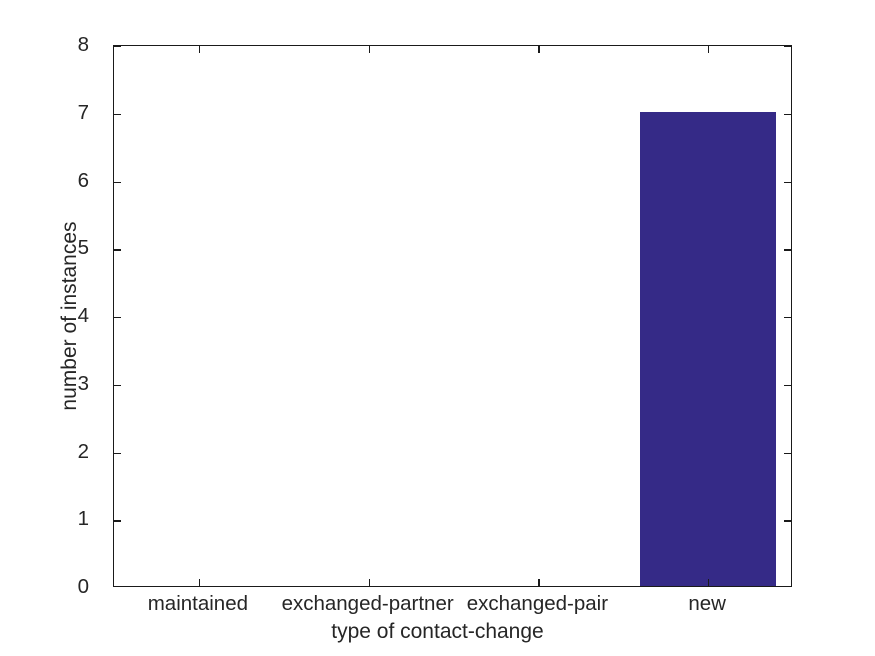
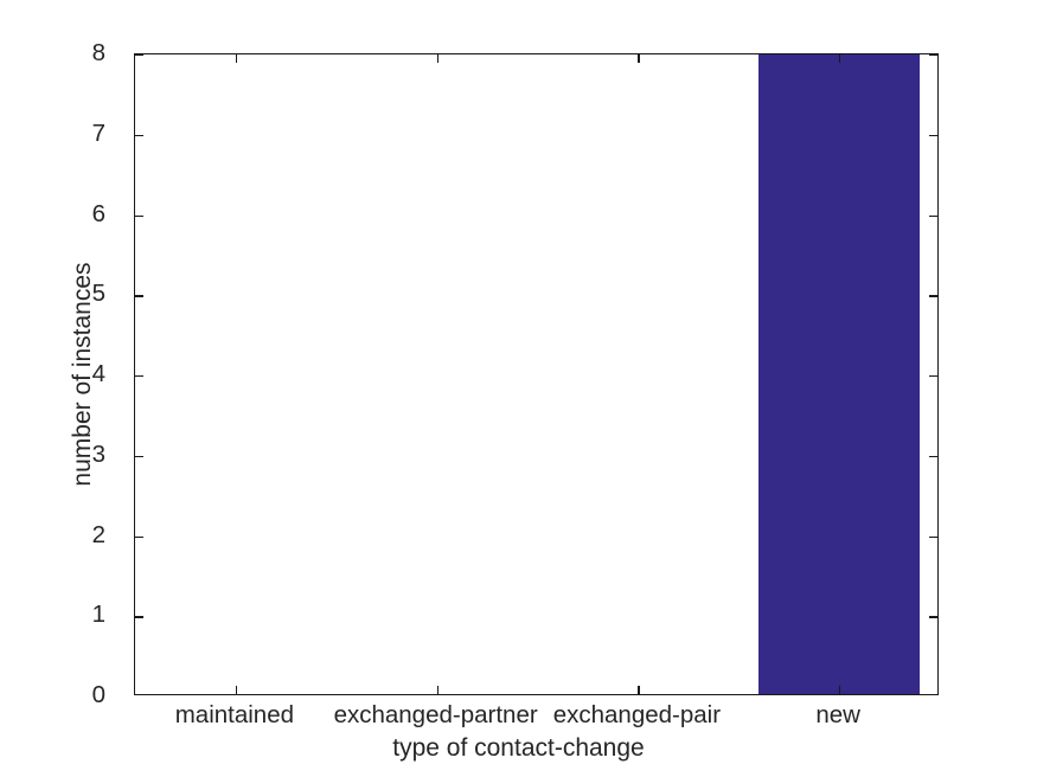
new: 7 -> 8
